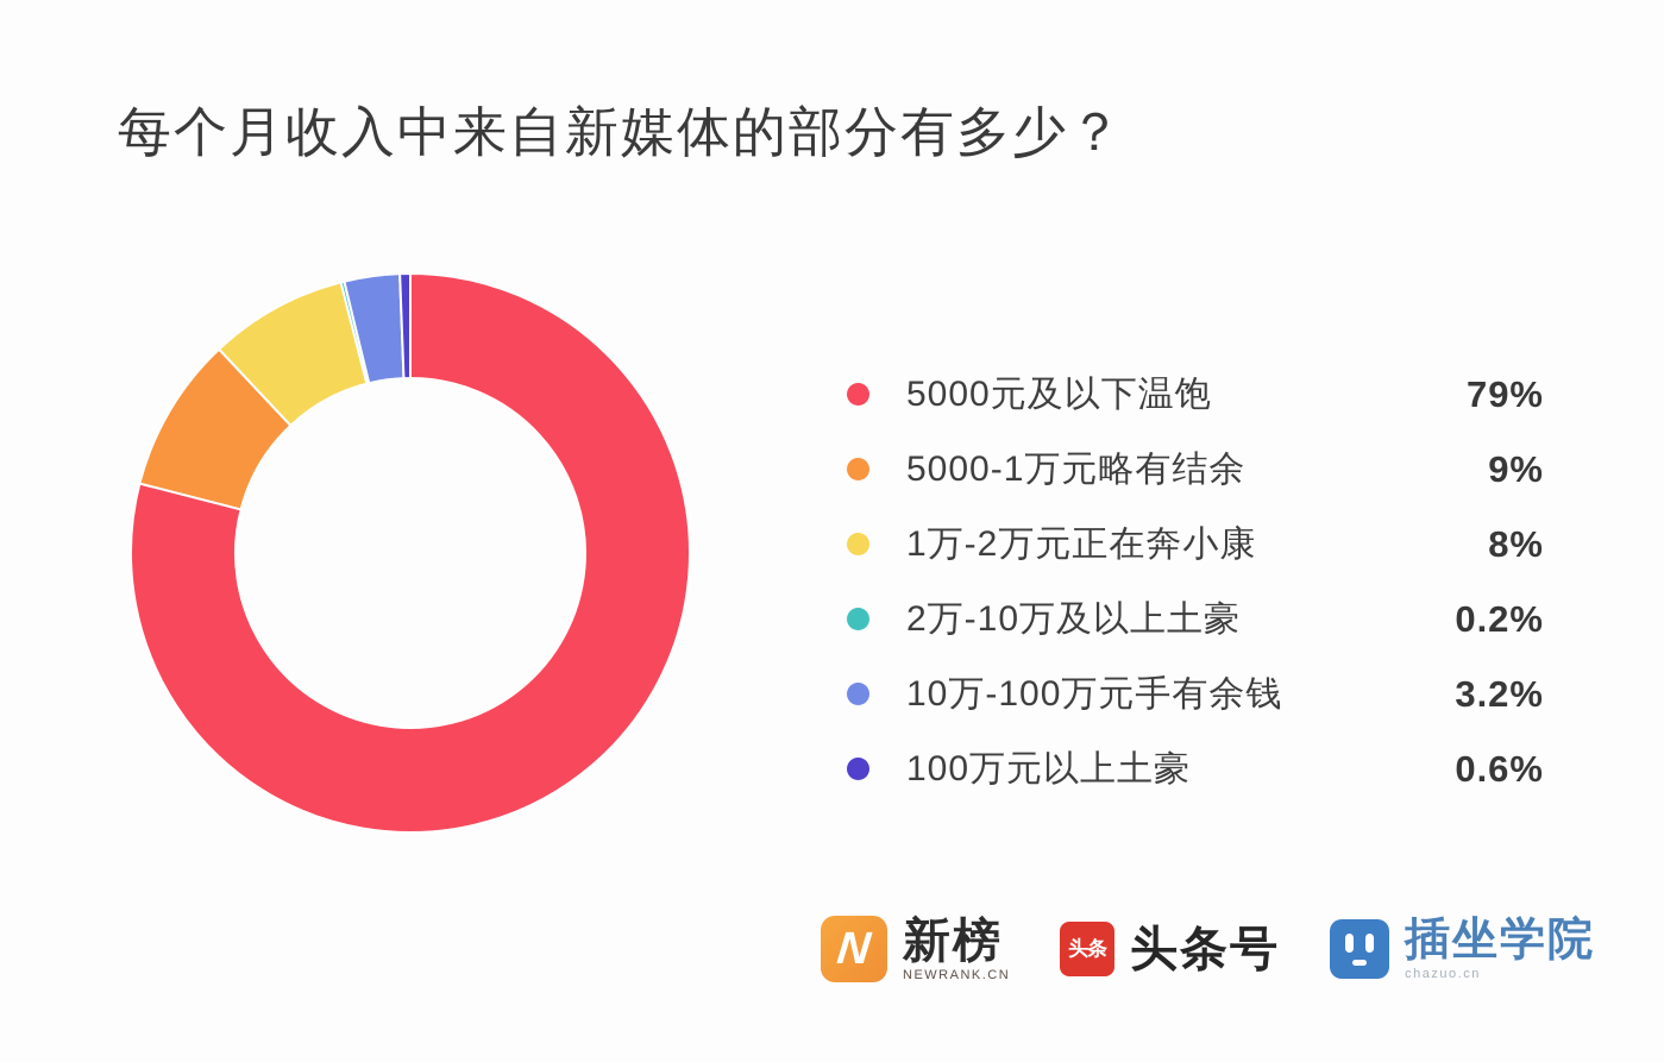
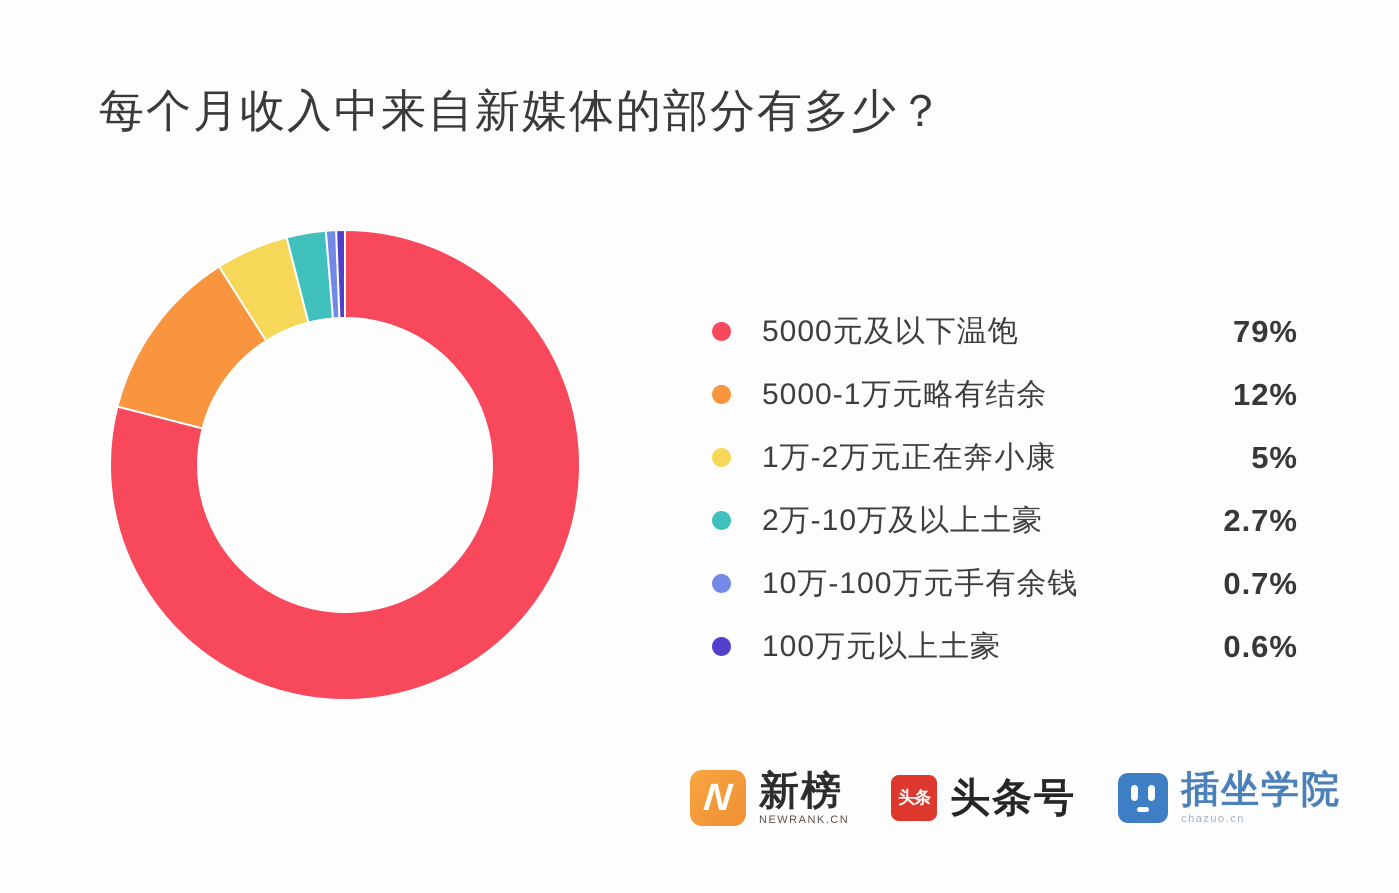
5000-1万元略有结余: 9% -> 12%
1万-2万元正在奔小康: 8% -> 5%
2万-10万及以上土豪: 0.2% -> 2.7%
10万-100万元手有余钱: 3.2% -> 0.7%
